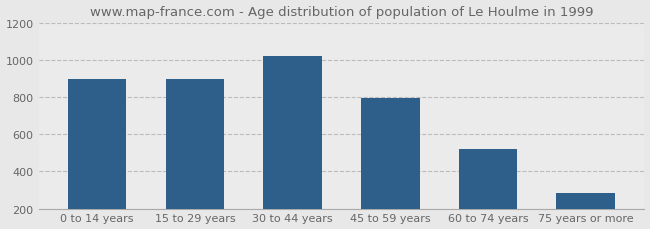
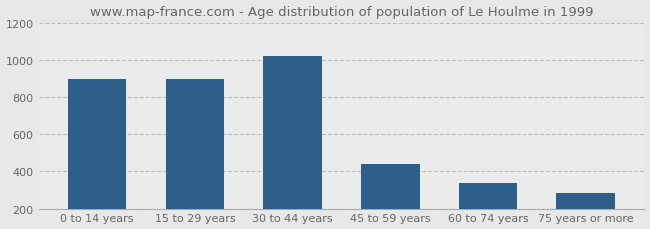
45 to 59 years: 800 -> 440
60 to 74 years: 520 -> 340
